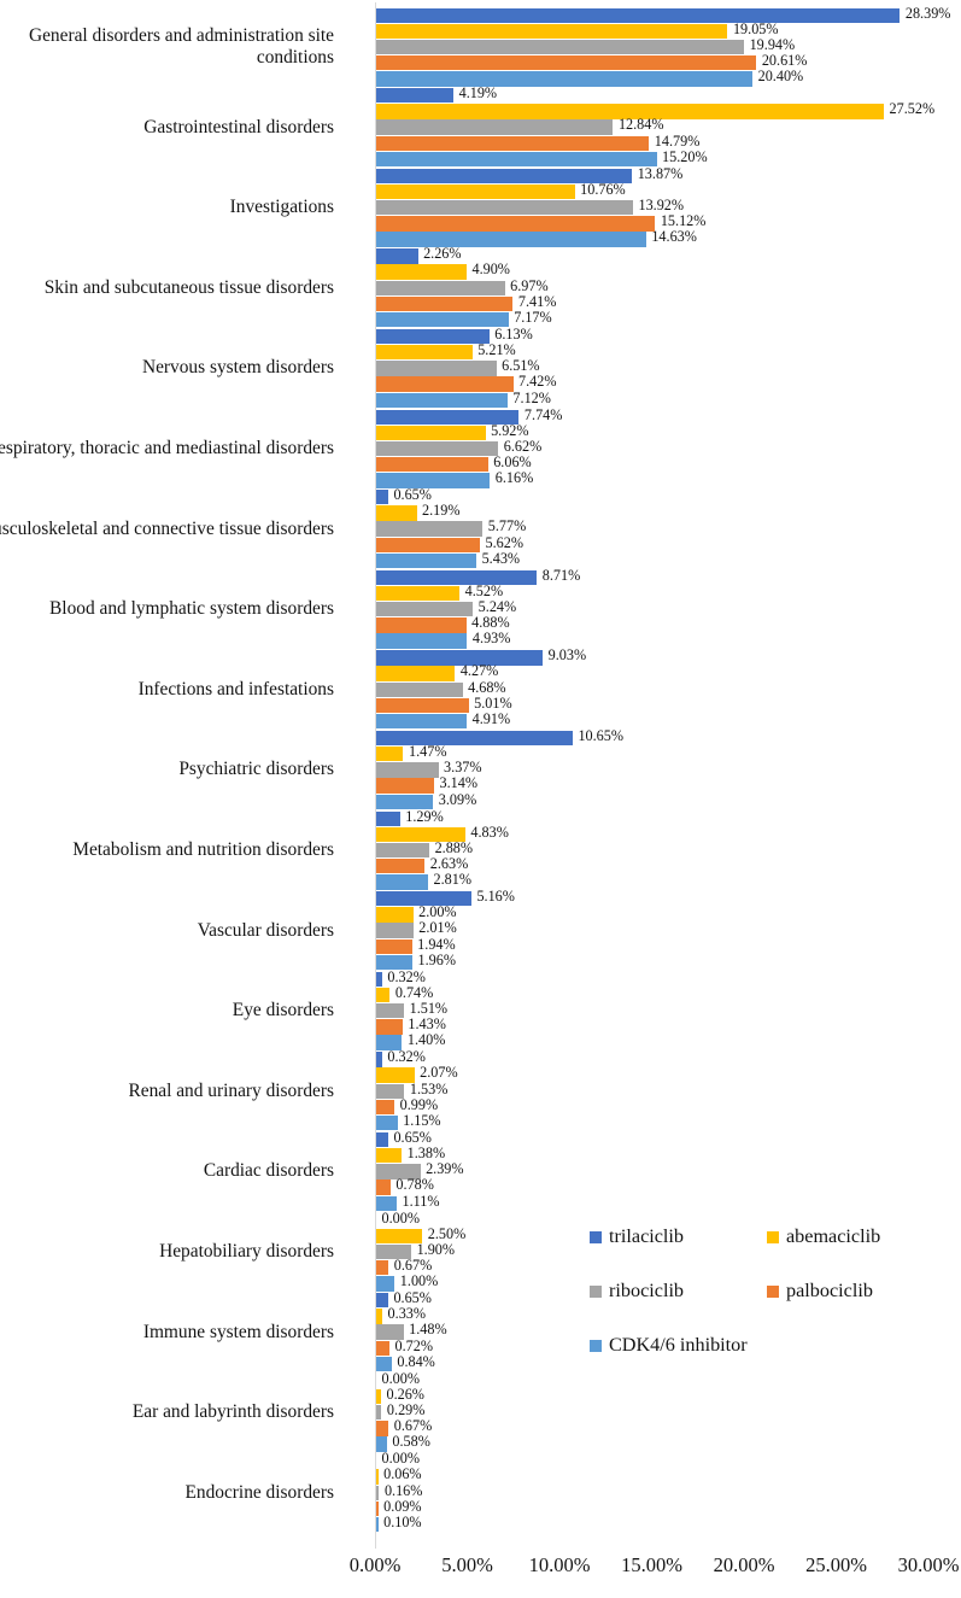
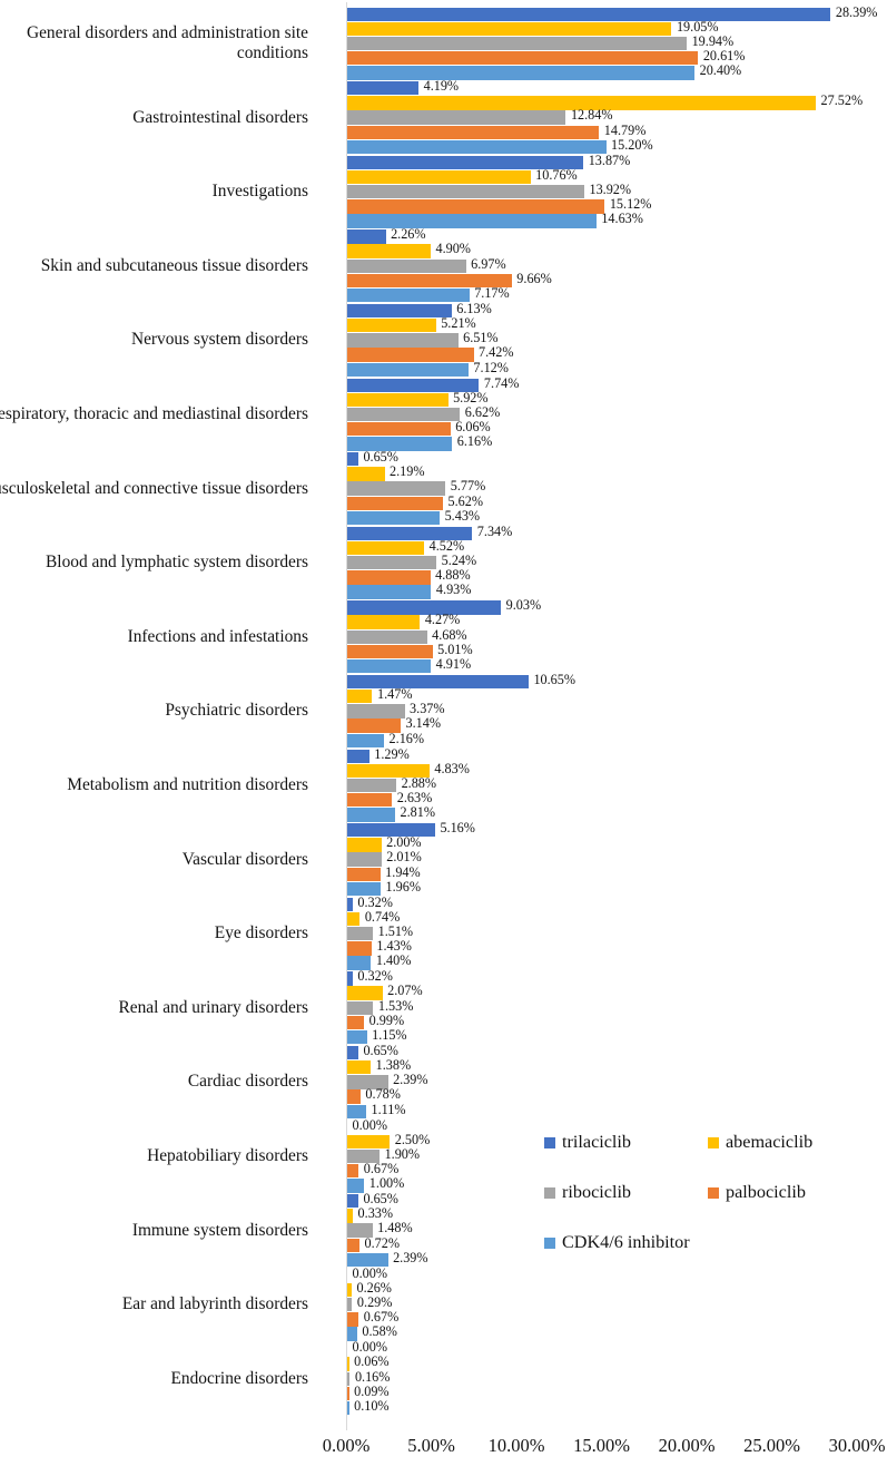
palbociclib/Skin and subcutaneous tissue disorders: 7.41% -> 9.66%
trilaciclib/Blood and lymphatic system disorders: 8.71% -> 7.34%
CDK4/6 inhibitor/Psychiatric disorders: 3.09% -> 2.16%
CDK4/6 inhibitor/Immune system disorders: 0.84% -> 2.39%
